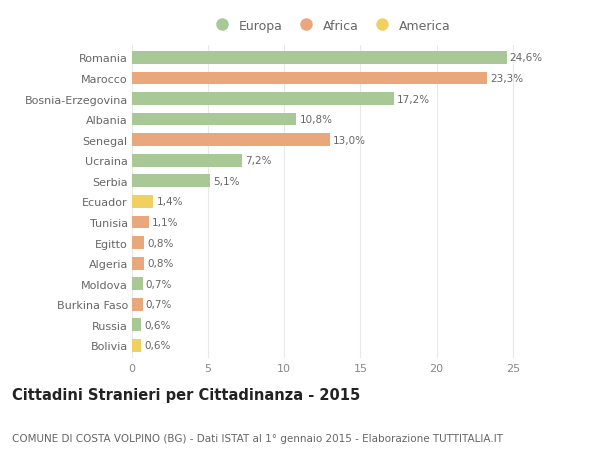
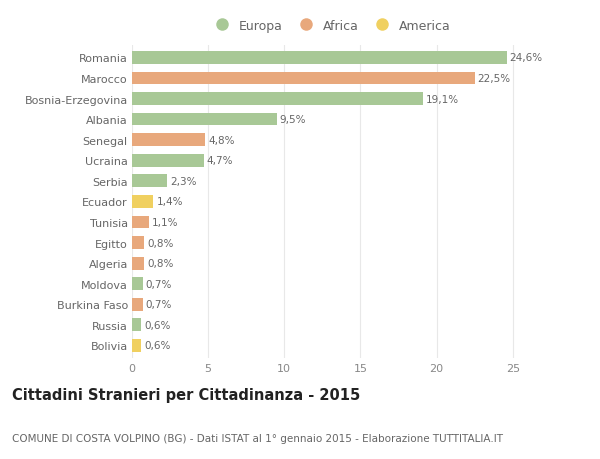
Marocco: 23,3% -> 22,5%
Bosnia-Erzegovina: 17,2% -> 19,1%
Albania: 10,8% -> 9,5%
Senegal: 13,0% -> 4,8%
Ucraina: 7,2% -> 4,7%
Serbia: 5,1% -> 2,3%
